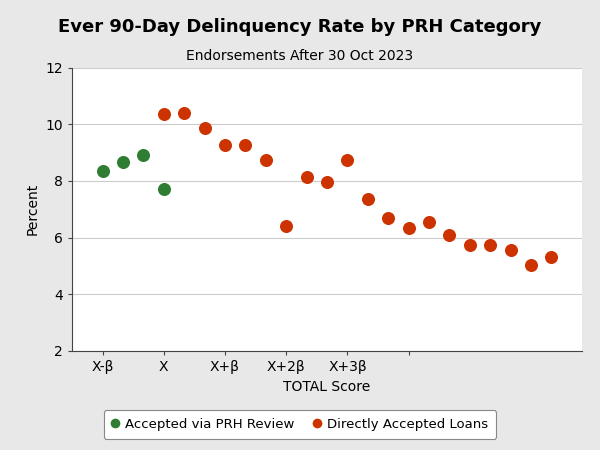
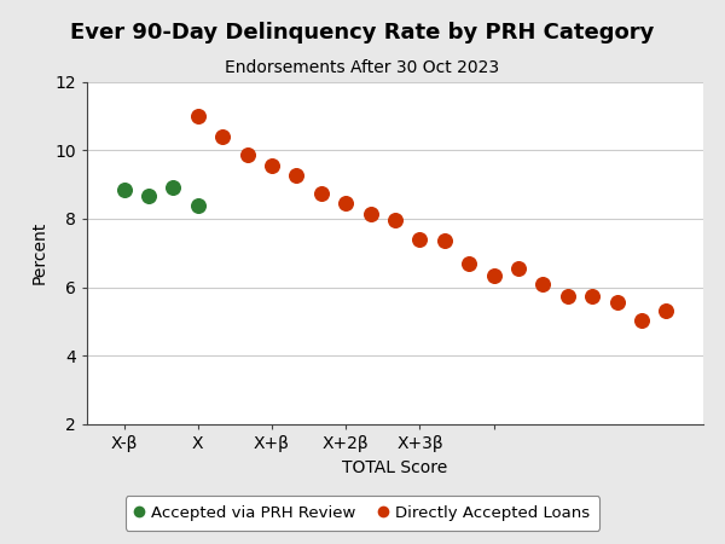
Accepted via PRH Review/X-β: 8.35 -> 8.85
Accepted via PRH Review/X: 7.70 -> 8.40
Directly Accepted Loans/X: 10.35 -> 11.00
Directly Accepted Loans/X+β: 9.25 -> 9.55
Directly Accepted Loans/X+2β: 6.40 -> 8.45
Directly Accepted Loans/X+3β: 8.75 -> 7.40
